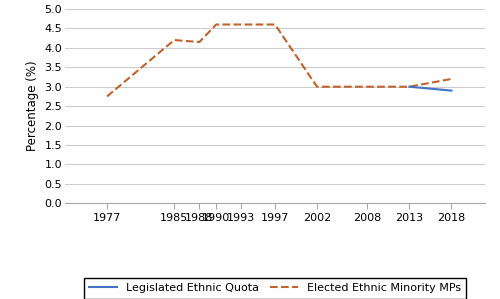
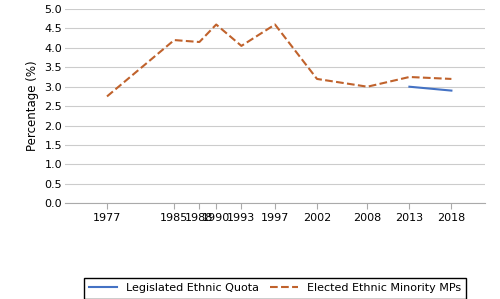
1993: 4.60 -> 4.05
2002: 3.00 -> 3.20
2013: 3.00 -> 3.25
